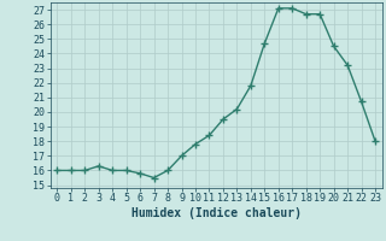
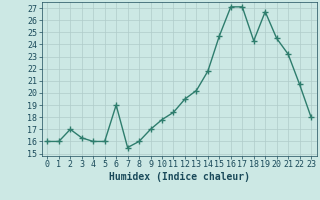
2: 16.0 -> 17.0
6: 15.8 -> 19.0
18: 26.7 -> 24.3
